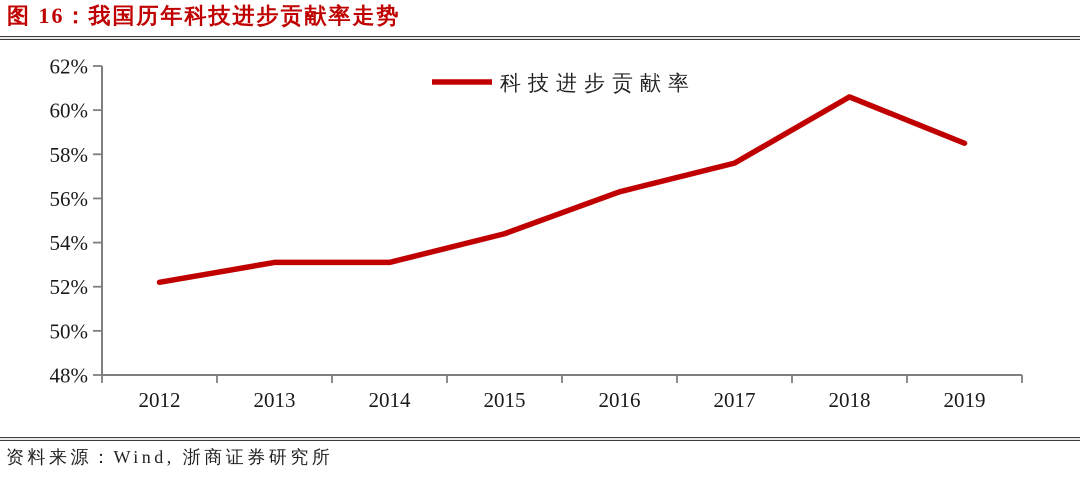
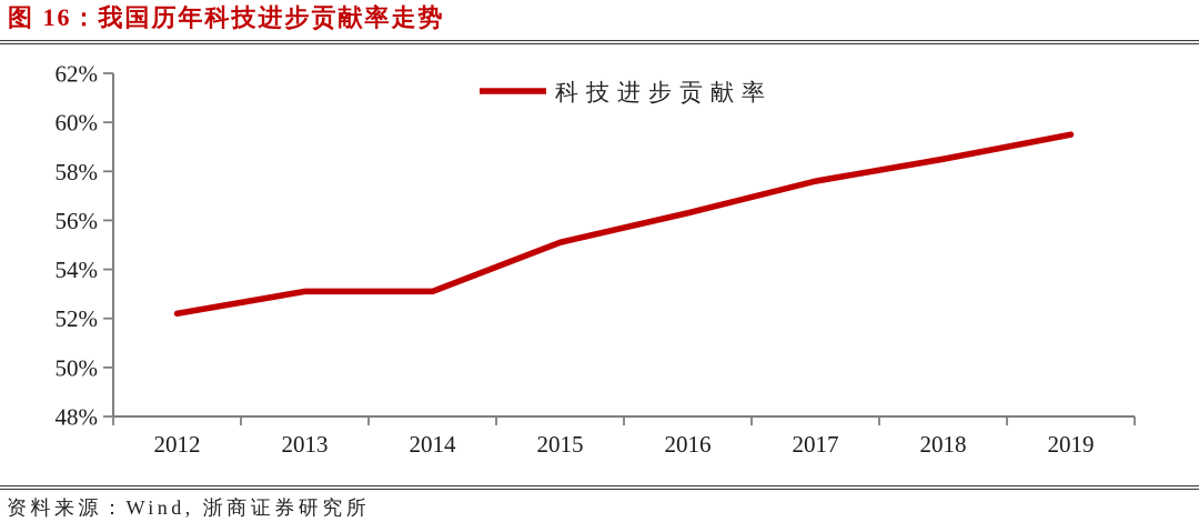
2015: 54.4% -> 55.1%
2018: 60.6% -> 58.5%
2019: 58.5% -> 59.5%
